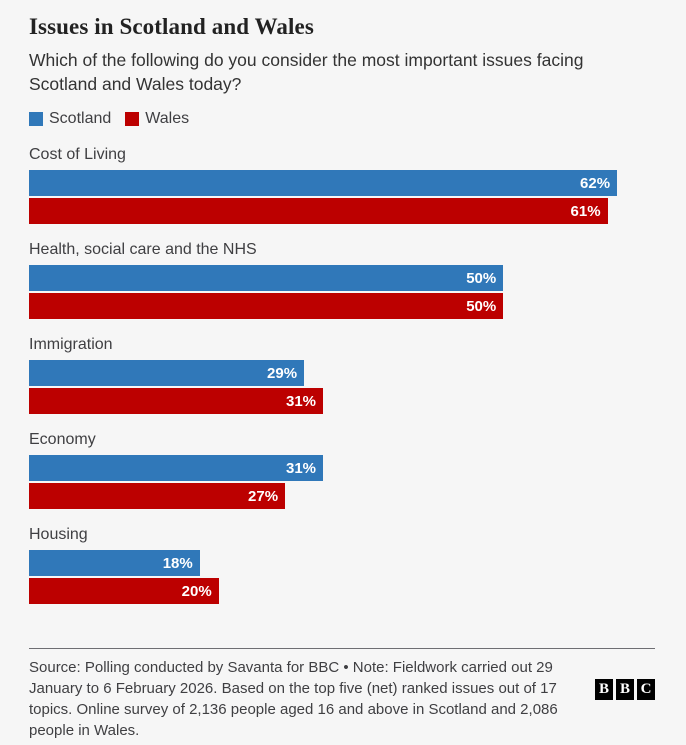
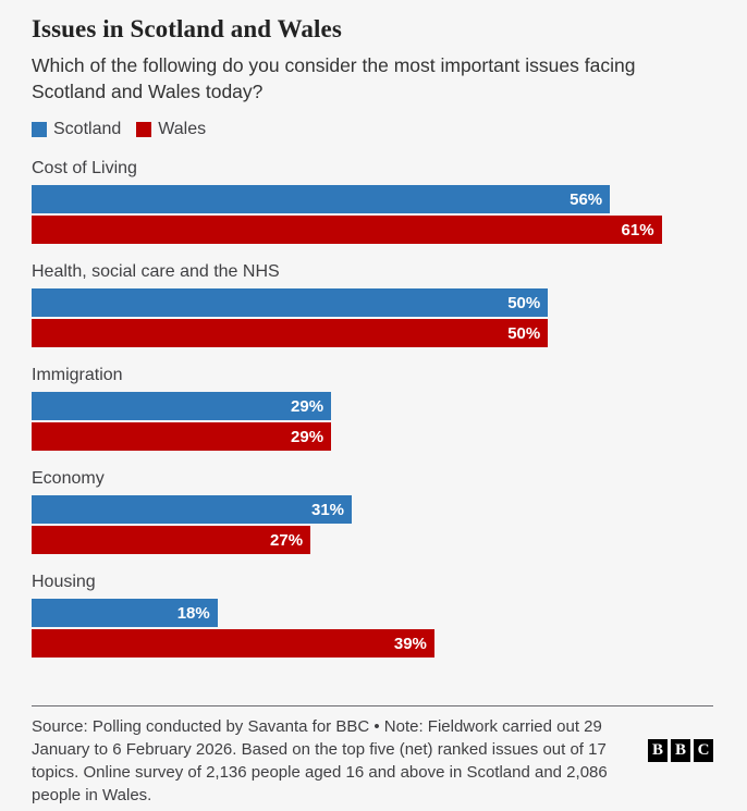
Scotland/Cost of Living: 62% -> 56%
Wales/Immigration: 31% -> 29%
Wales/Housing: 20% -> 39%
